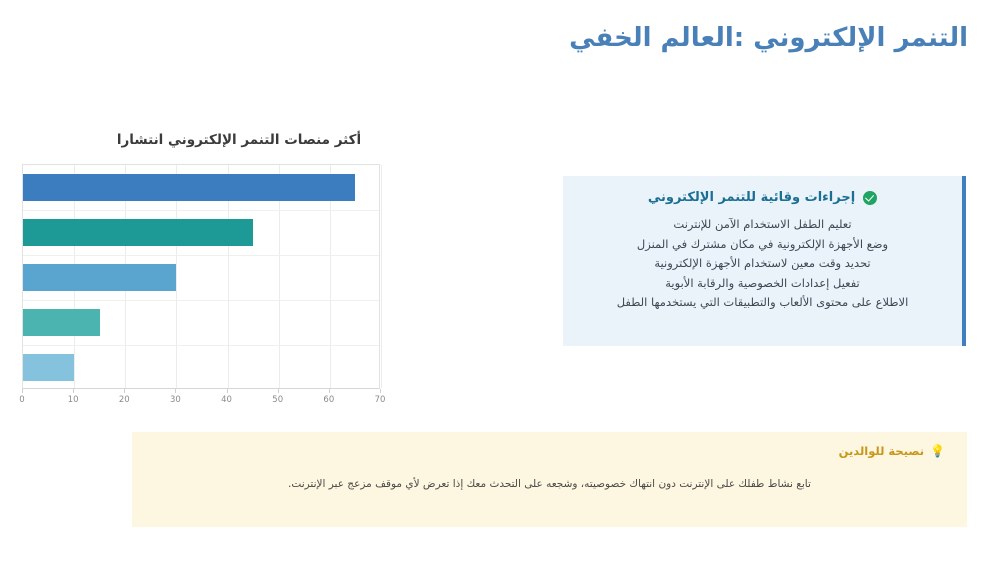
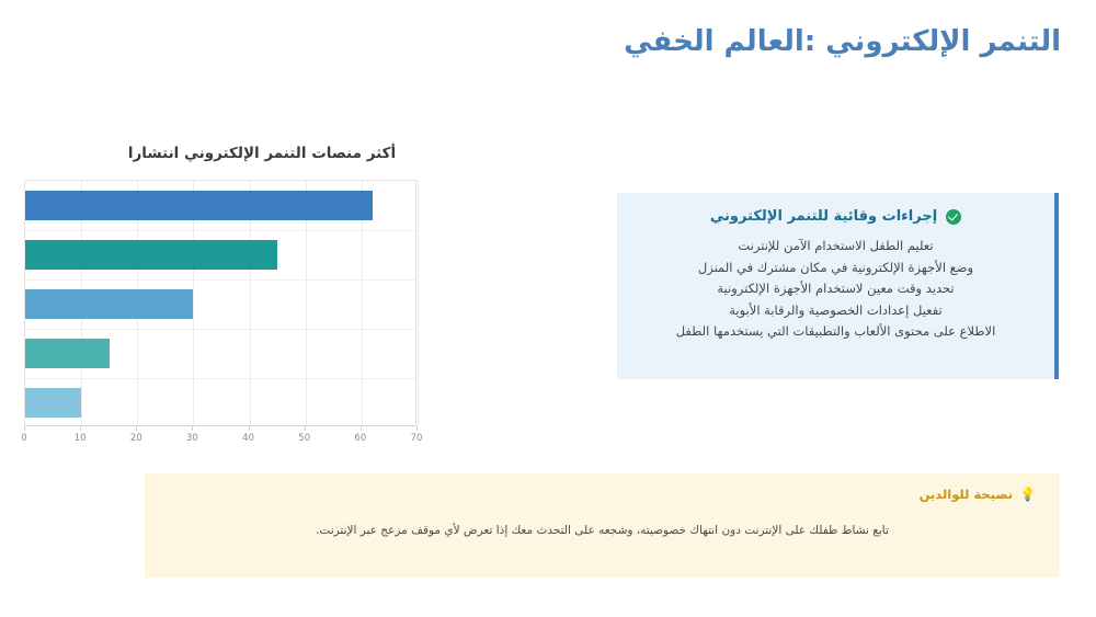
وسائل التواصل الاجتماعي: 65 -> 62
